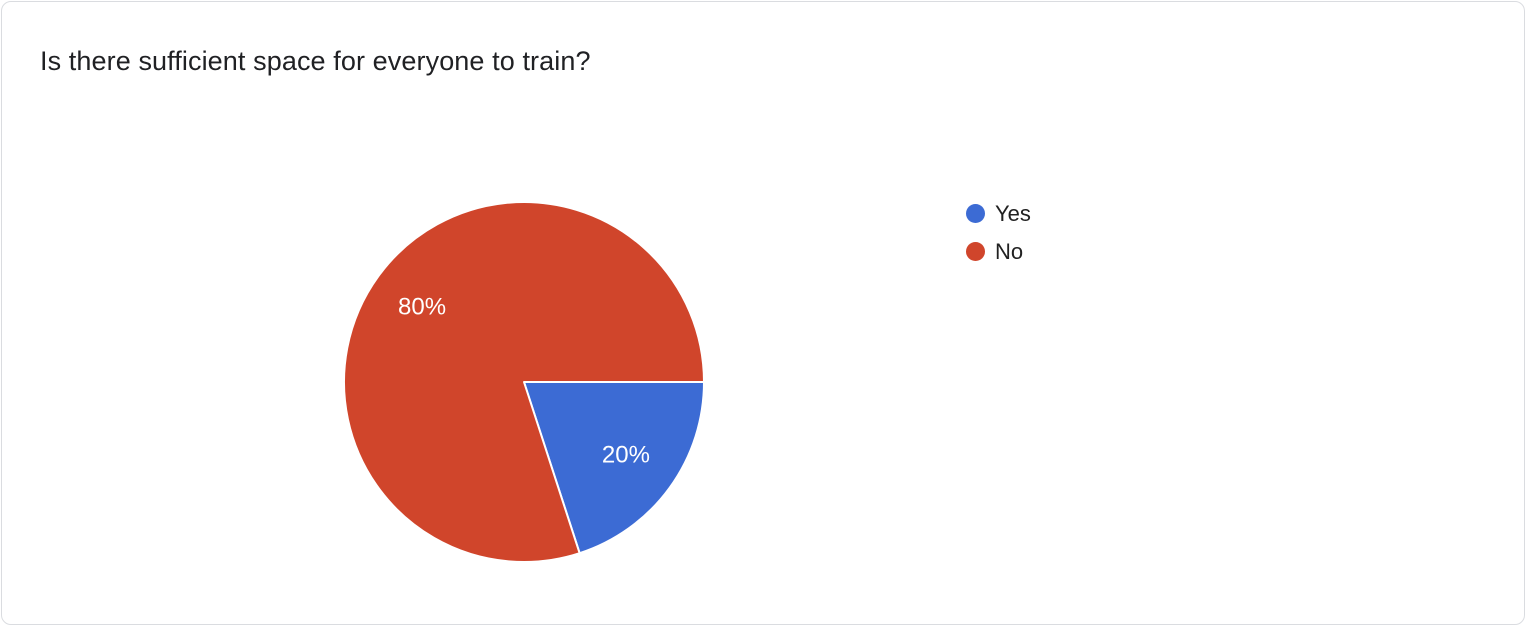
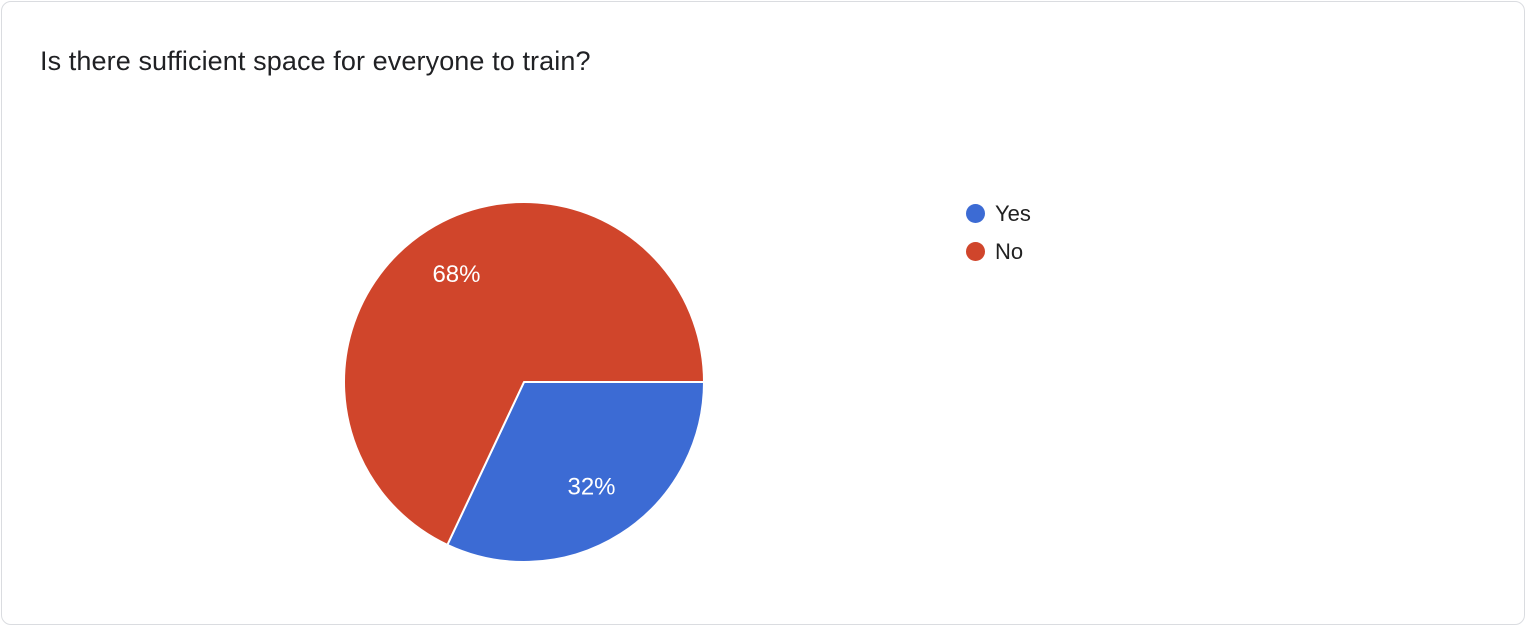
Yes: 20% -> 32%
No: 80% -> 68%
